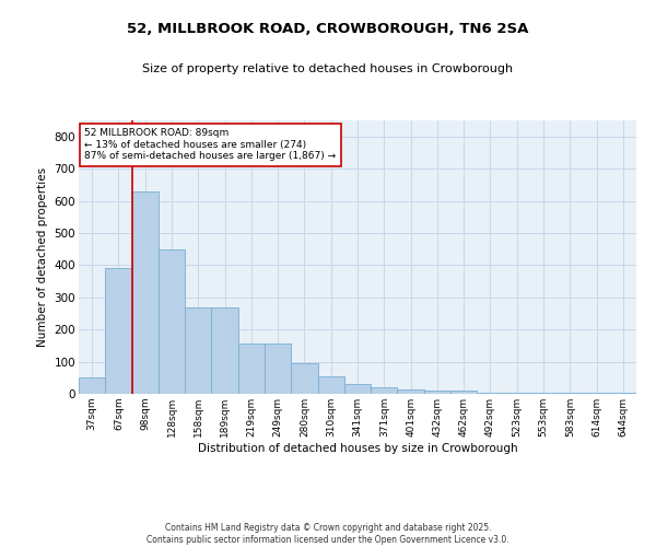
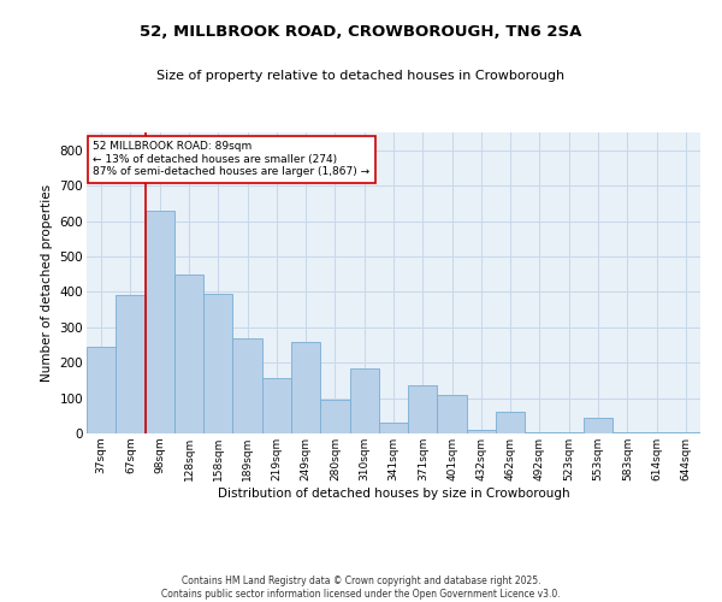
37sqm: 50 -> 245
158sqm: 270 -> 395
249sqm: 155 -> 260
310sqm: 55 -> 185
371sqm: 20 -> 135
401sqm: 15 -> 110
462sqm: 10 -> 60
553sqm: 3 -> 45
